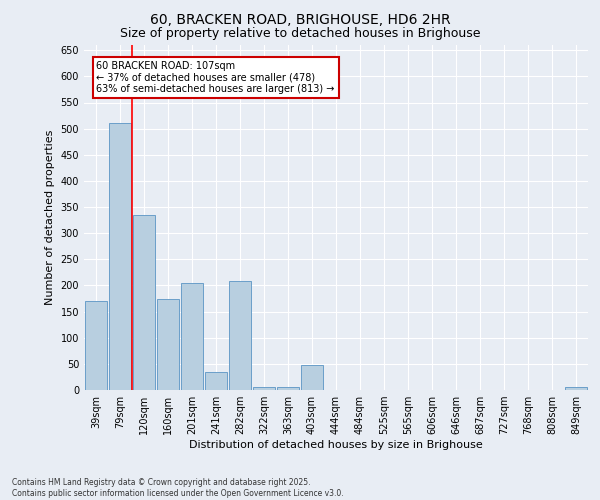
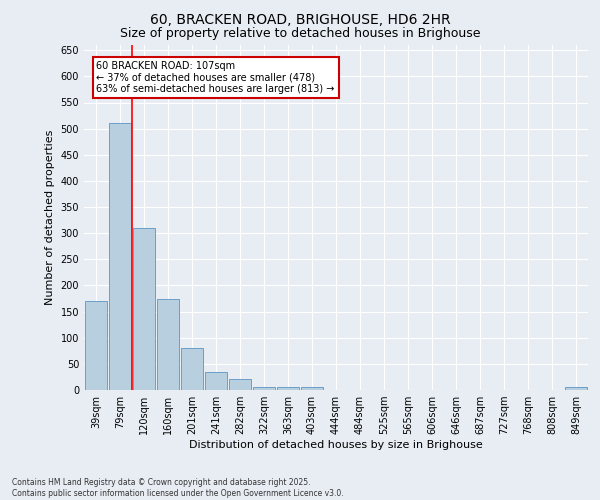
120sqm: 334 -> 310
201sqm: 204 -> 80
282sqm: 208 -> 22
403sqm: 48 -> 5
